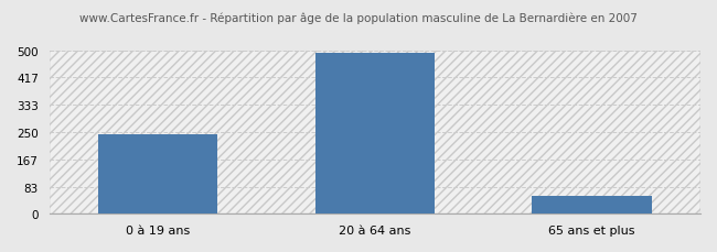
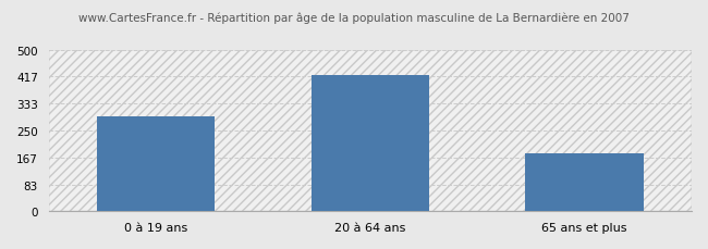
0 à 19 ans: 243 -> 295
20 à 64 ans: 491 -> 420
65 ans et plus: 55 -> 180
